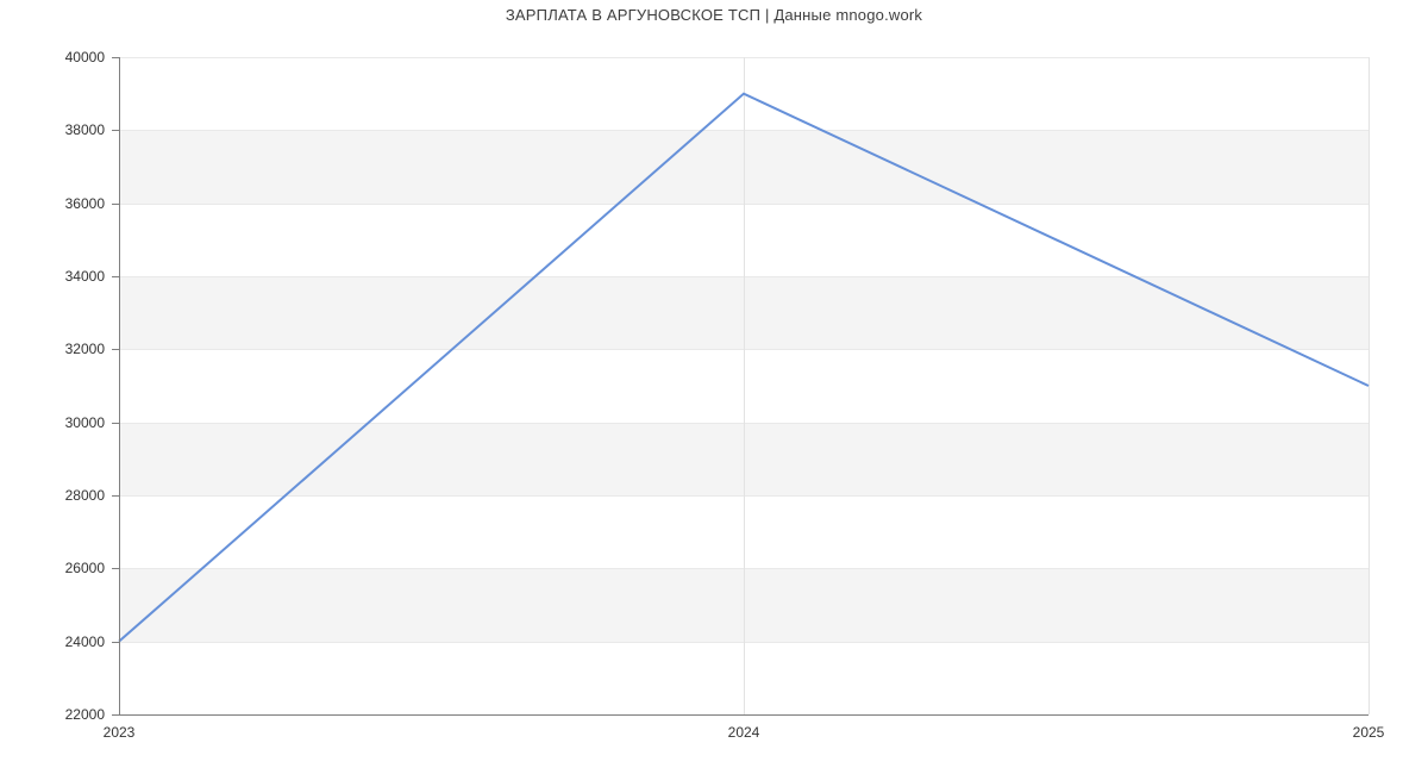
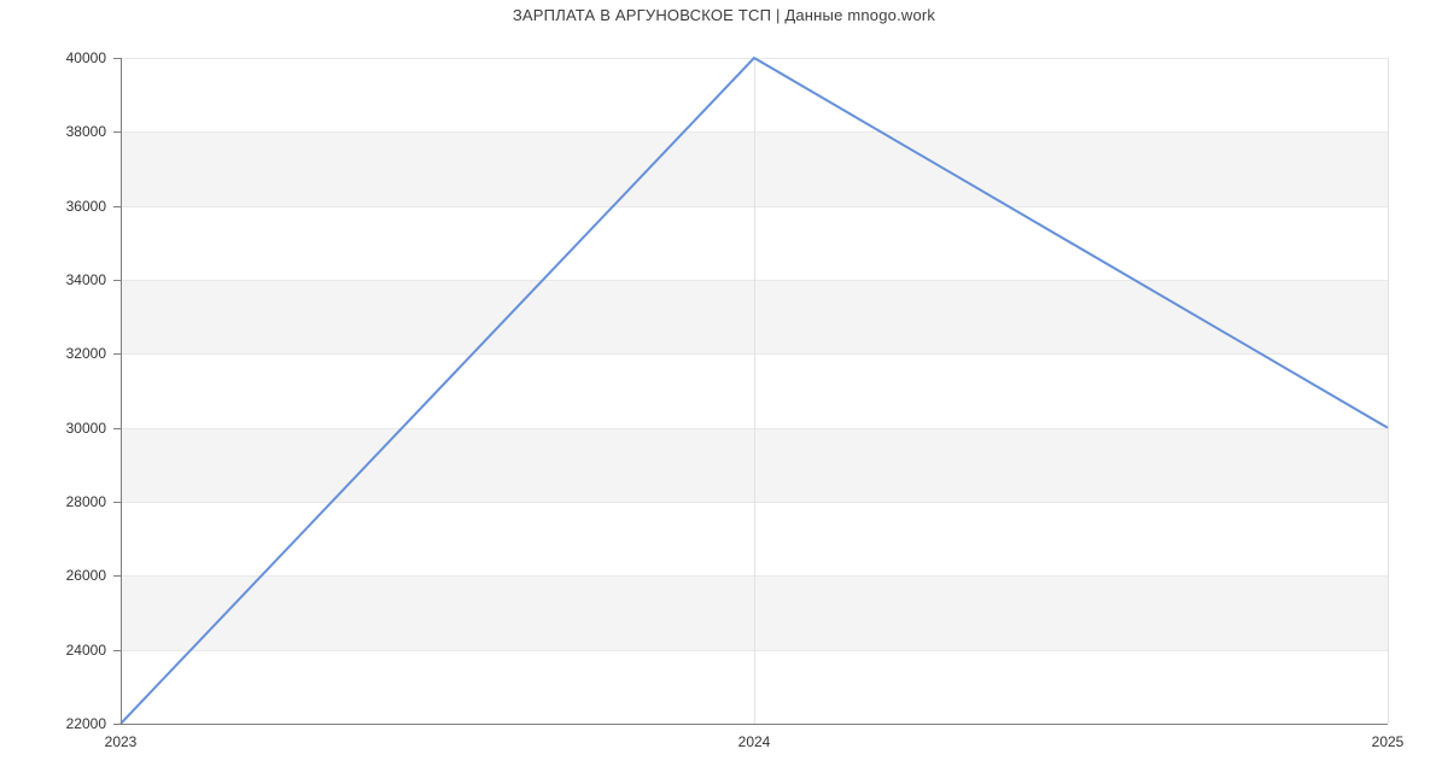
2023: 24000 -> 22000
2024: 39000 -> 40000
2025: 31000 -> 30000
